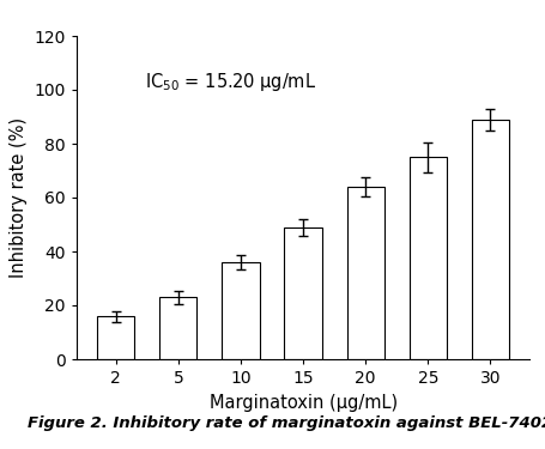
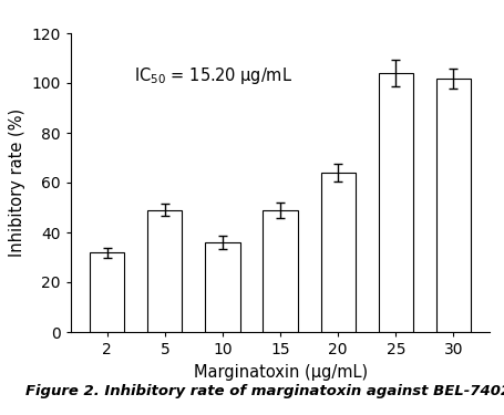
2: 16 -> 32
5: 23 -> 49
25: 75 -> 104
30: 89 -> 102
